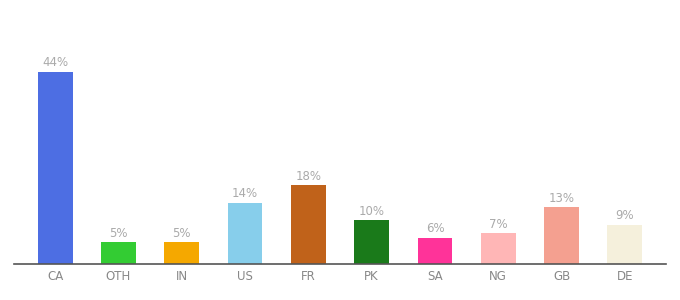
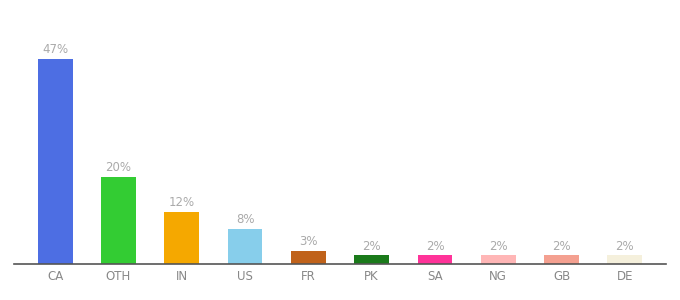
CA: 44% -> 47%
OTH: 5% -> 20%
IN: 5% -> 12%
US: 14% -> 8%
FR: 18% -> 3%
PK: 10% -> 2%
SA: 6% -> 2%
NG: 7% -> 2%
GB: 13% -> 2%
DE: 9% -> 2%
